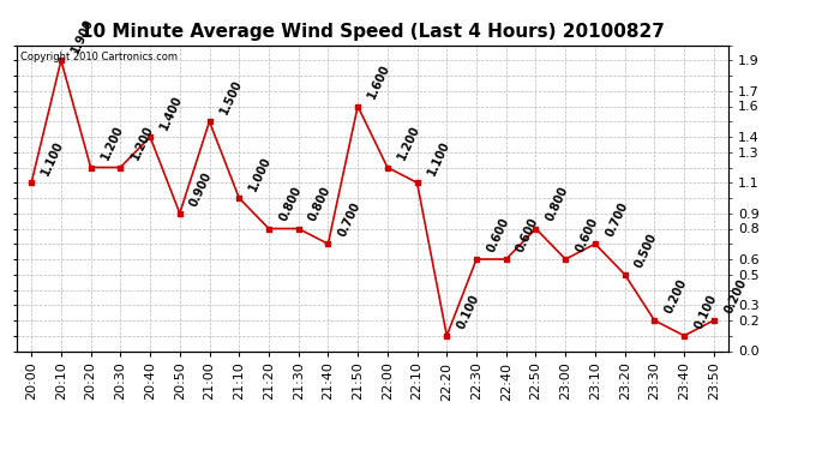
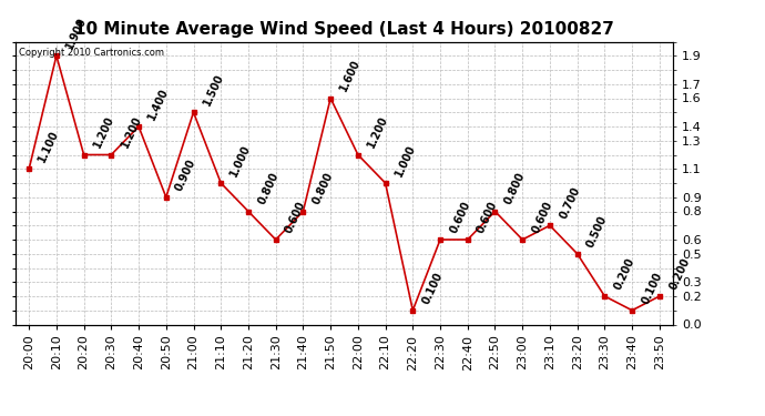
21:30: 0.800 -> 0.600
21:40: 0.700 -> 0.800
22:10: 1.100 -> 1.000
